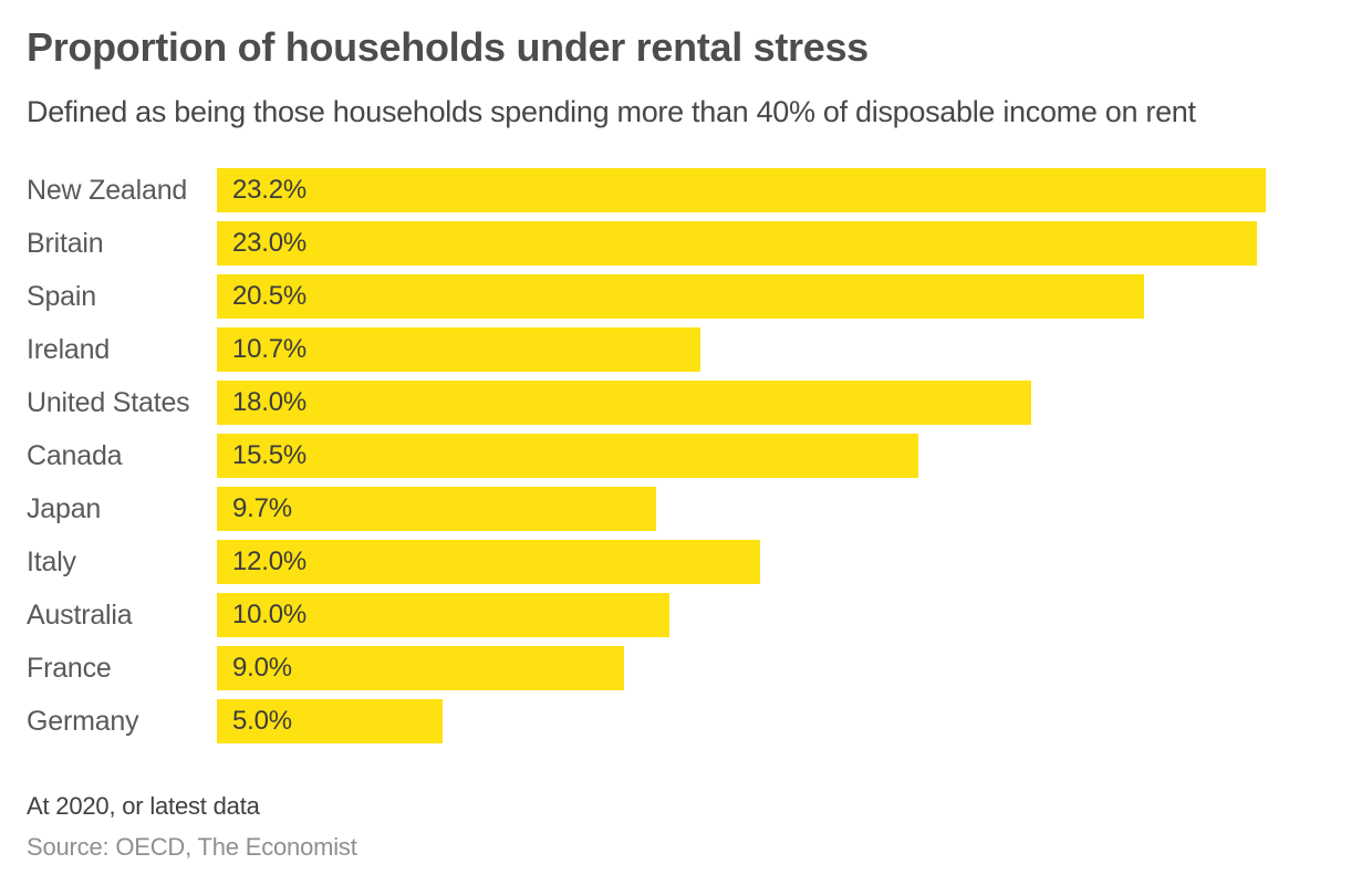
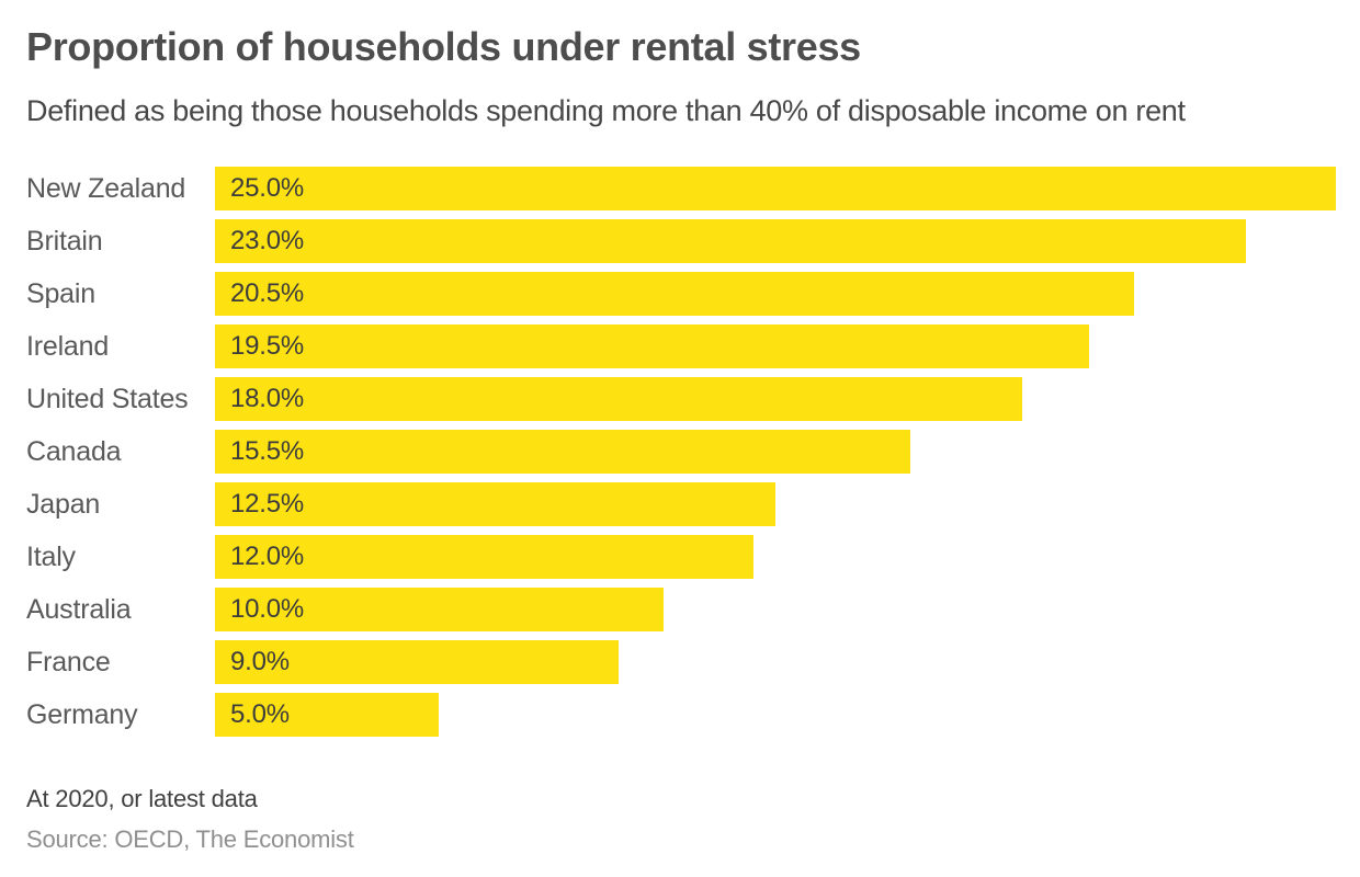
New Zealand: 23.2% -> 25.0%
Ireland: 10.7% -> 19.5%
Japan: 9.7% -> 12.5%
